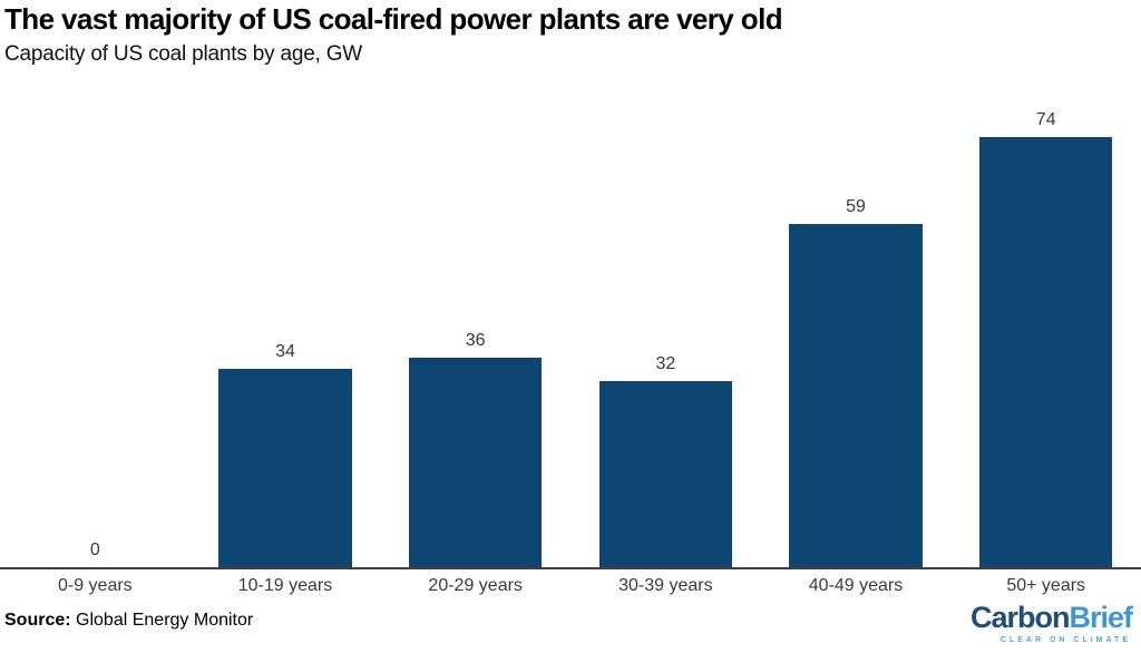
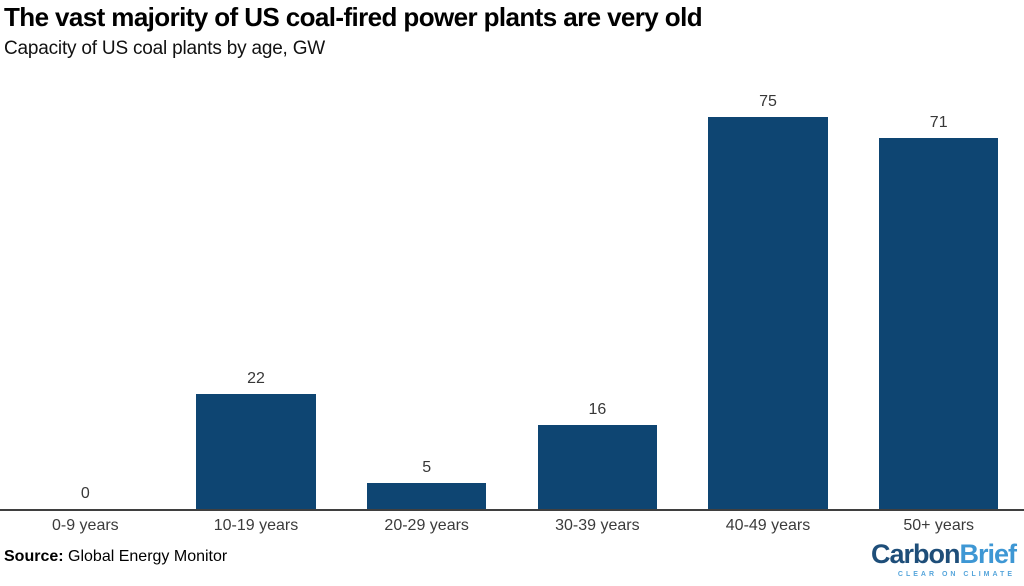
10-19 years: 34 -> 22
20-29 years: 36 -> 5
30-39 years: 32 -> 16
40-49 years: 59 -> 75
50+ years: 74 -> 71
